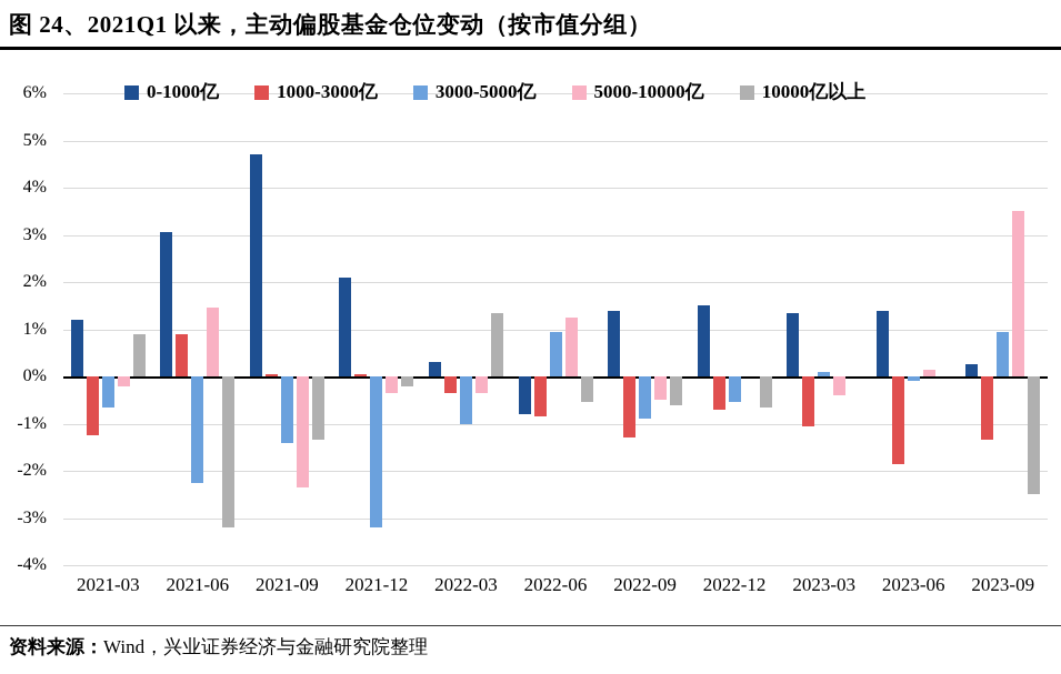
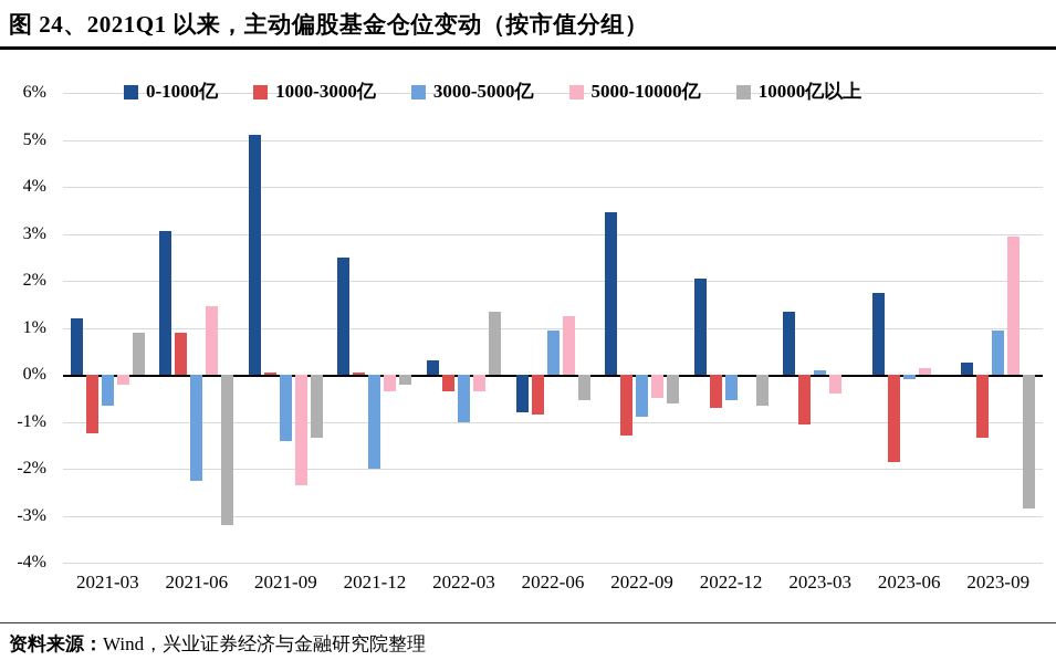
0-1000亿/2021-09: 4.7% -> 5.1%
0-1000亿/2021-12: 2.1% -> 2.5%
3000-5000亿/2021-12: -3.2% -> -2.0%
0-1000亿/2022-09: 1.4% -> 3.5%
0-1000亿/2022-12: 1.5% -> 2.0%
0-1000亿/2023-06: 1.4% -> 1.8%
5000-10000亿/2023-09: 3.5% -> 3.0%
10000亿以上/2023-09: -2.5% -> -2.9%
